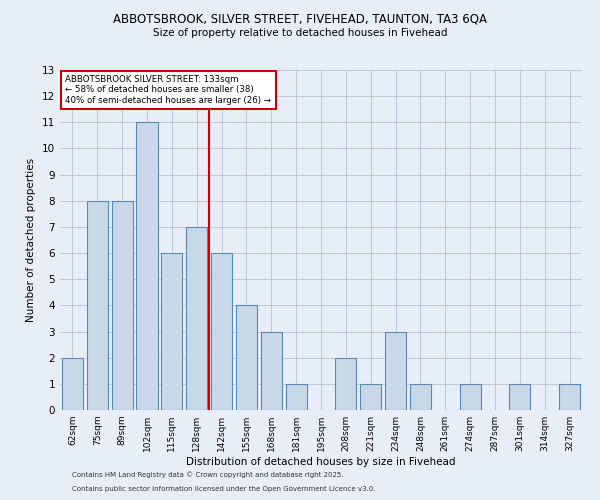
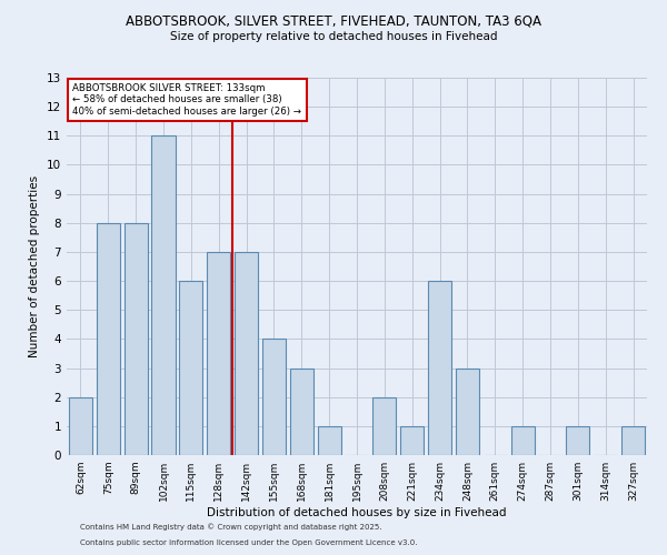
142sqm: 6 -> 7
234sqm: 3 -> 6
248sqm: 1 -> 3
